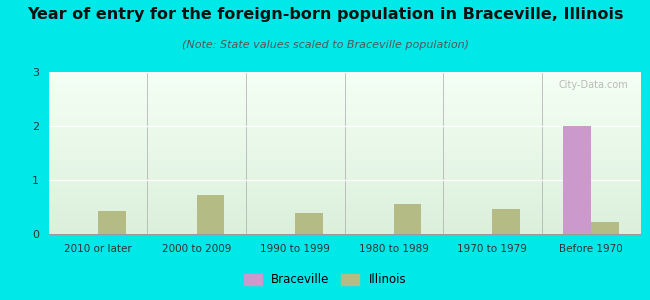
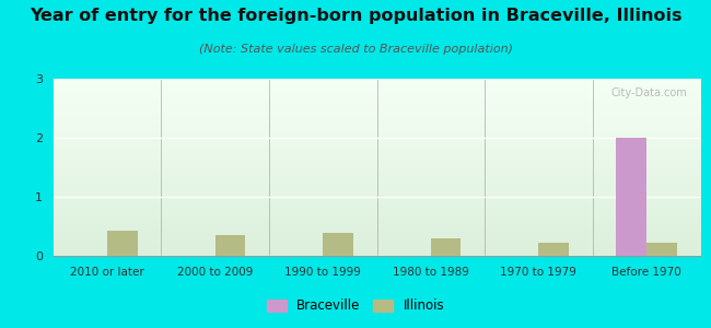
Illinois/2000 to 2009: 0.72 -> 0.35
Illinois/1980 to 1989: 0.56 -> 0.30
Illinois/1970 to 1979: 0.46 -> 0.22
